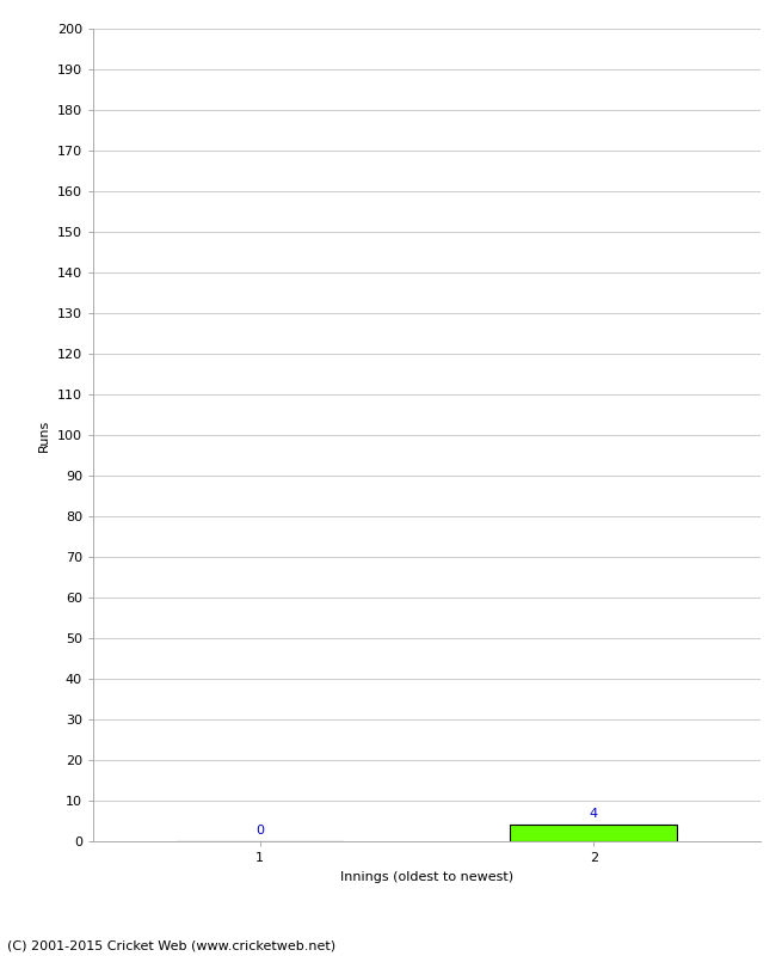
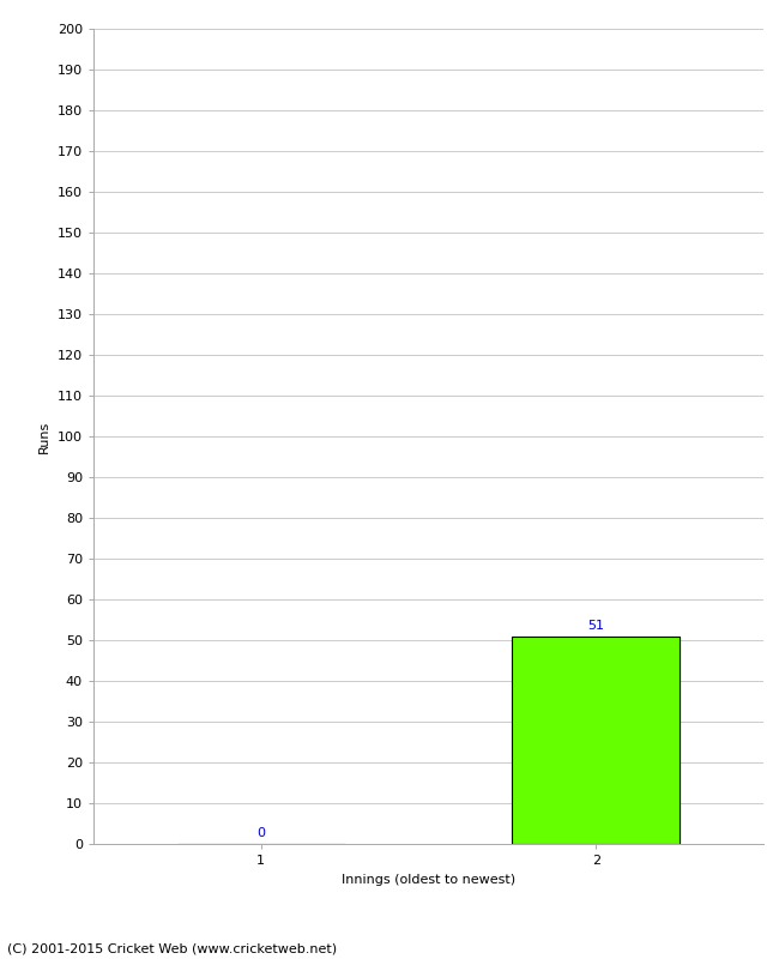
2: 4 -> 51
